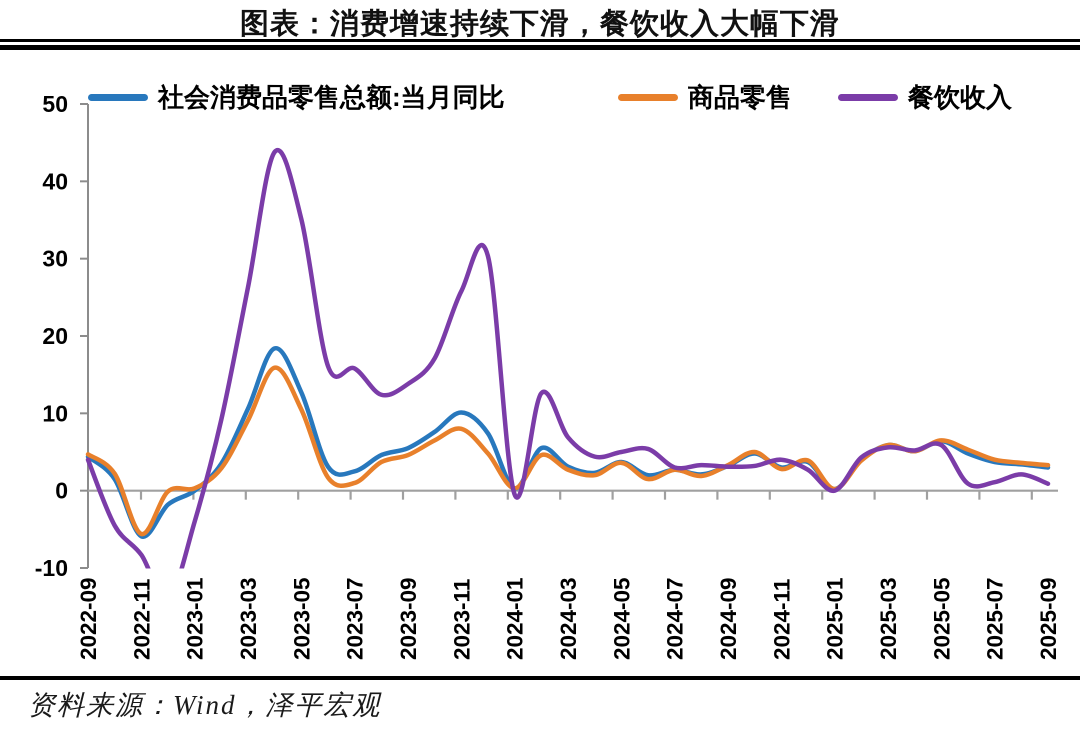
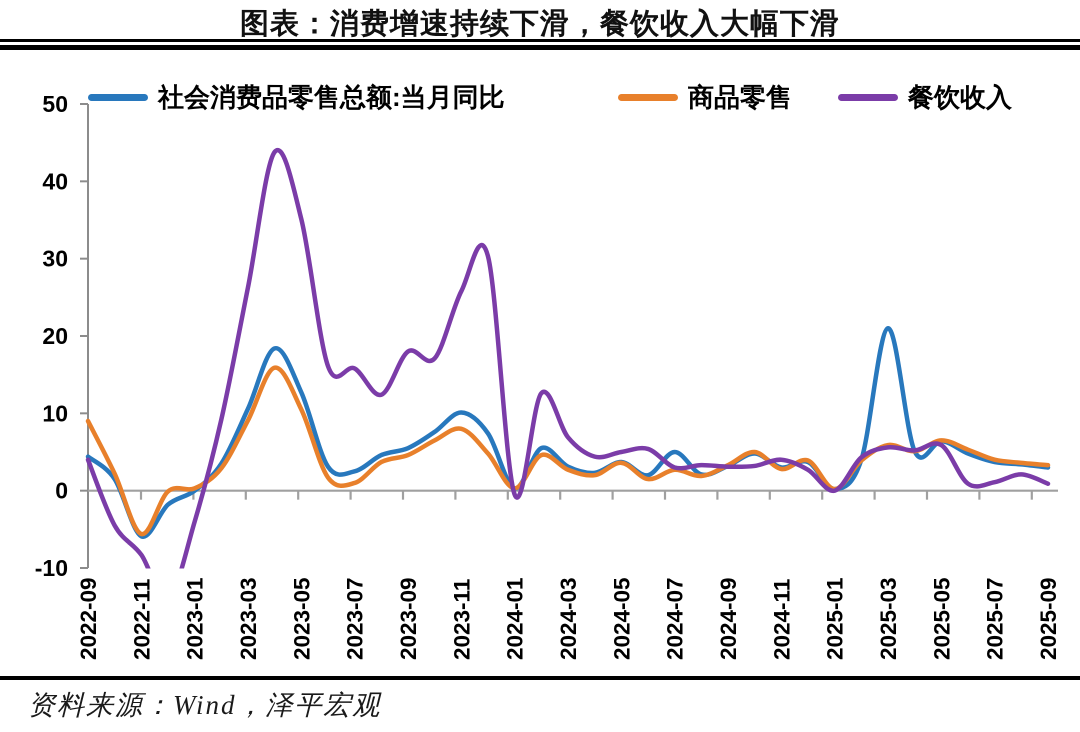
商品零售/2022-09: 5 -> 9
餐饮收入/2023-09: 14 -> 18
社会消费品零售总额:当月同比/2024-07: 3 -> 5
社会消费品零售总额:当月同比/2025-03: 6 -> 21
